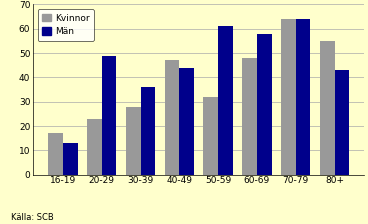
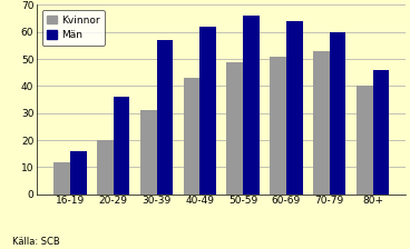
Kvinnor/16-19: 17 -> 12
Män/16-19: 13 -> 16
Kvinnor/20-29: 23 -> 20
Män/20-29: 49 -> 36
Kvinnor/30-39: 28 -> 31
Män/30-39: 36 -> 57
Kvinnor/40-49: 47 -> 43
Män/40-49: 44 -> 62
Kvinnor/50-59: 32 -> 49
Män/50-59: 61 -> 66
Kvinnor/60-69: 48 -> 51
Män/60-69: 58 -> 64
Kvinnor/70-79: 64 -> 53
Män/70-79: 64 -> 60
Kvinnor/80+: 55 -> 40
Män/80+: 43 -> 46
